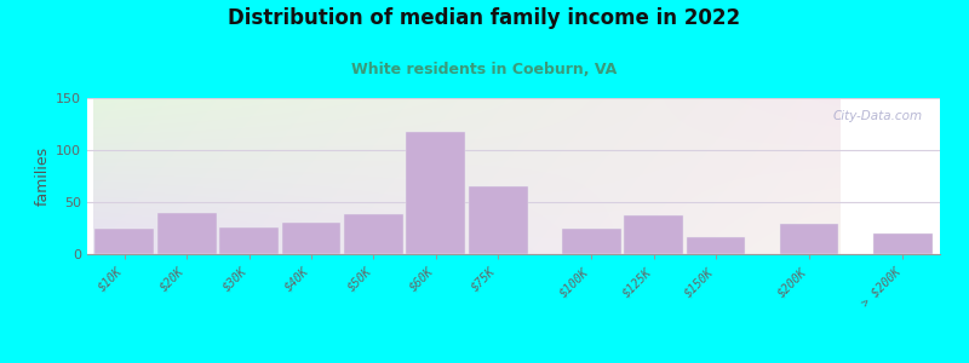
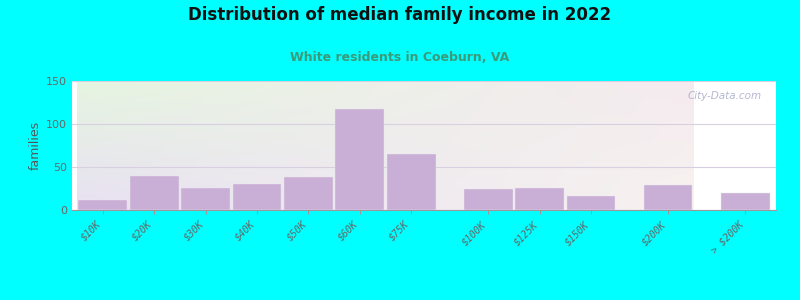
$10K: 25 -> 12
$125K: 37 -> 26
